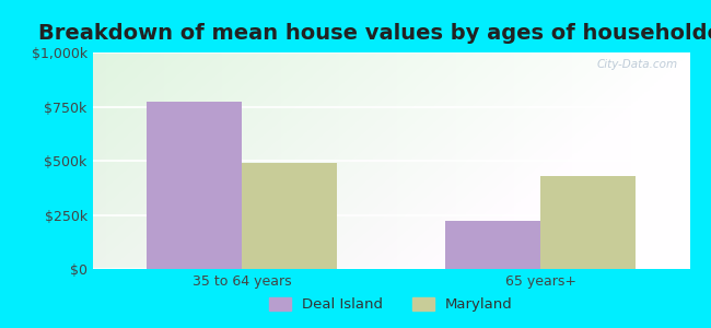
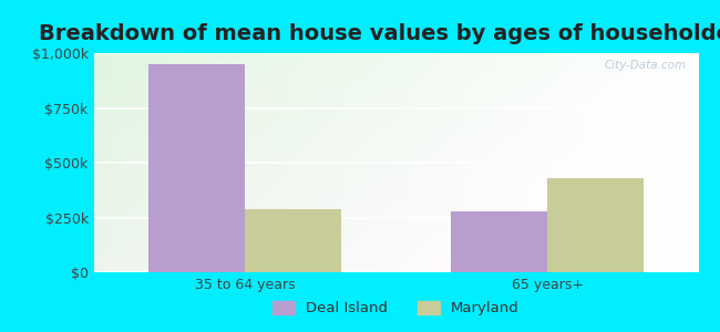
Deal Island/35 to 64 years: $780k -> $950k
Maryland/35 to 64 years: $490k -> $290k
Deal Island/65 years+: $220k -> $280k
